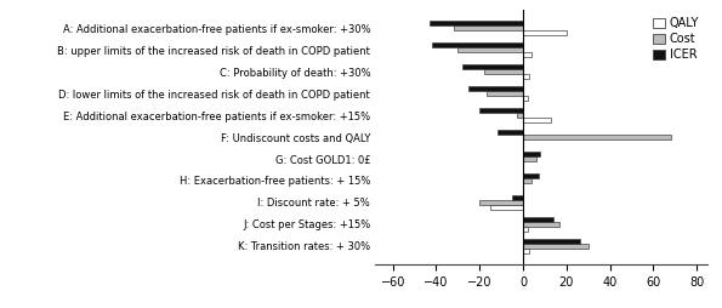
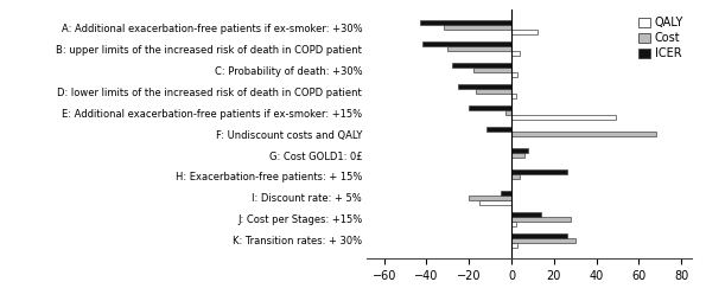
QALY/A: Additional exacerbation-free patients if ex-smoker: +30%: 20 -> 12
QALY/E: Additional exacerbation-free patients if ex-smoker: +15%: 13 -> 49
ICER/H: Exacerbation-free patients: + 15%: 7 -> 26
Cost/J: Cost per Stages: +15%: 17 -> 28
